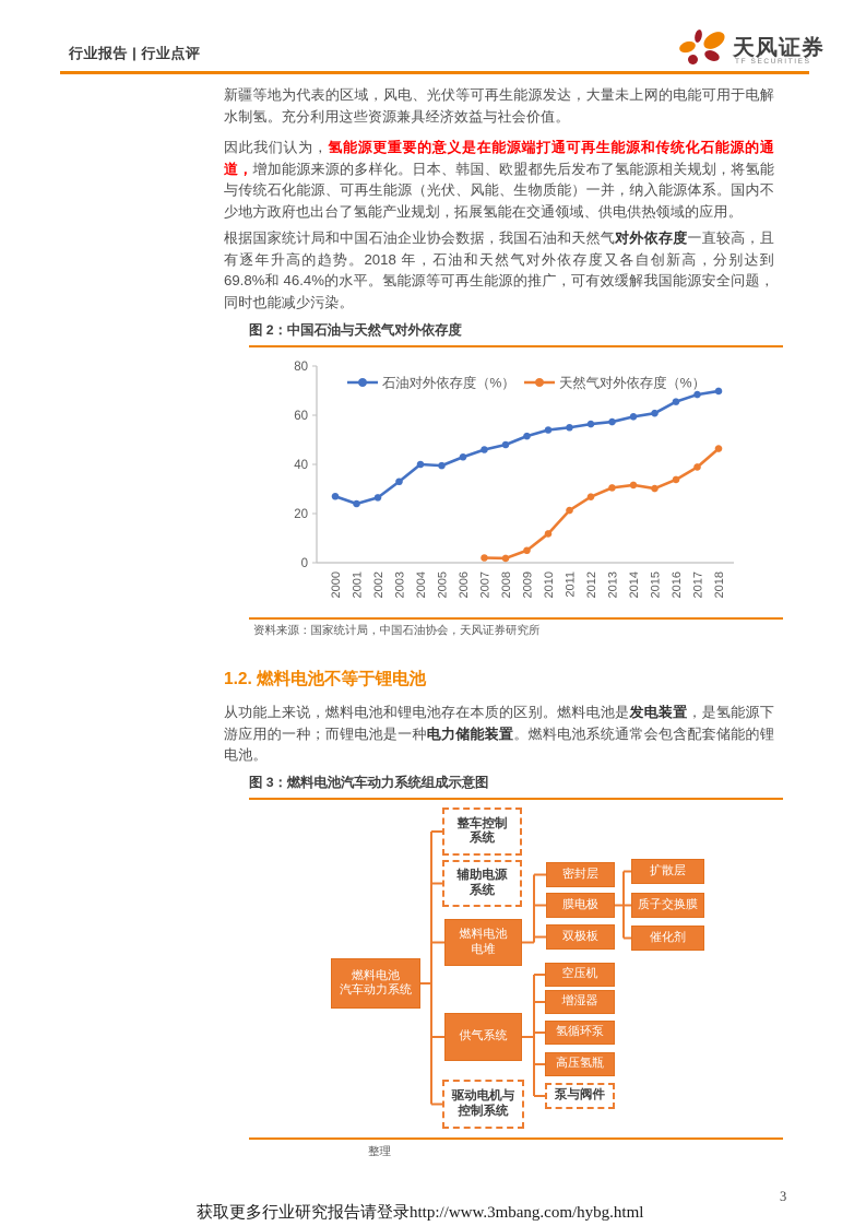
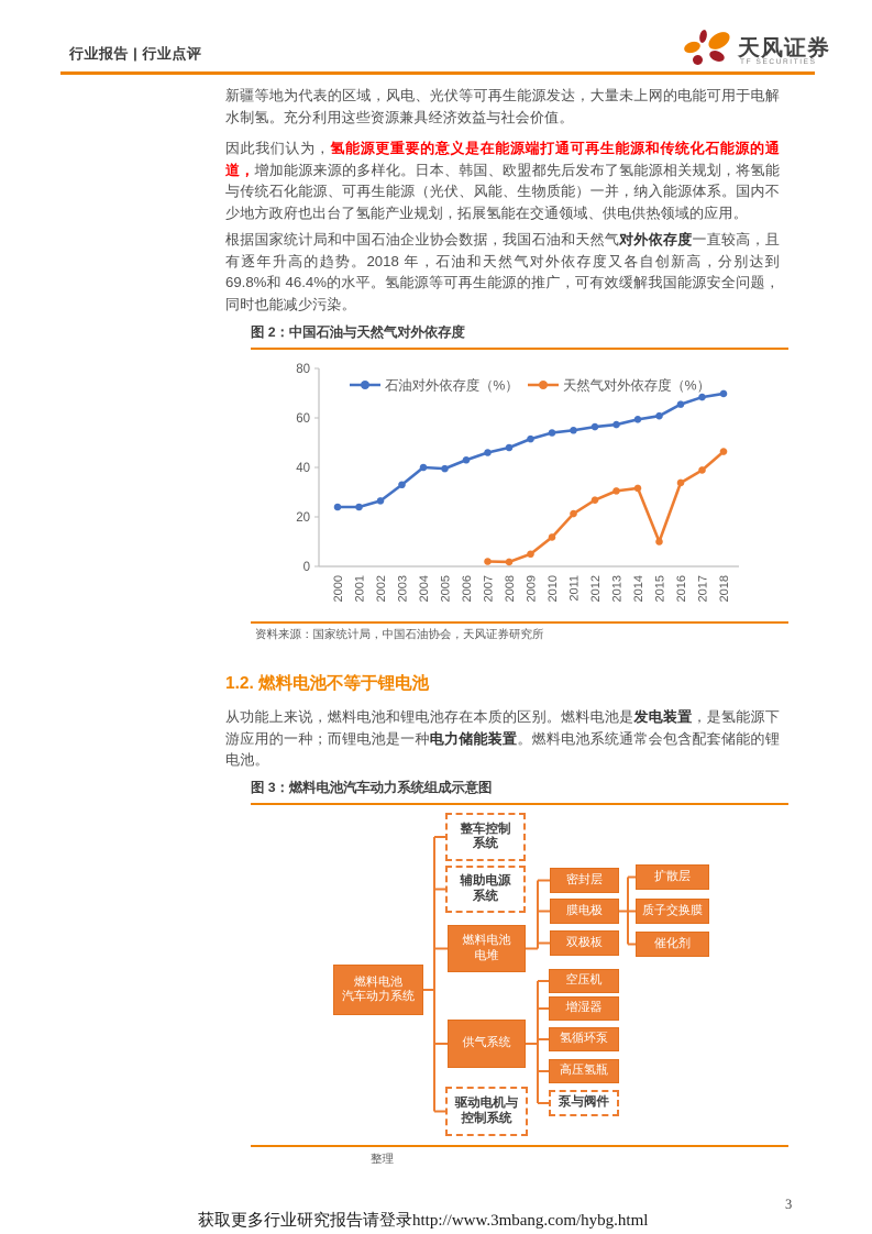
石油对外依存度（%）/2000: 27 -> 24
天然气对外依存度（%）/2015: 30 -> 10
